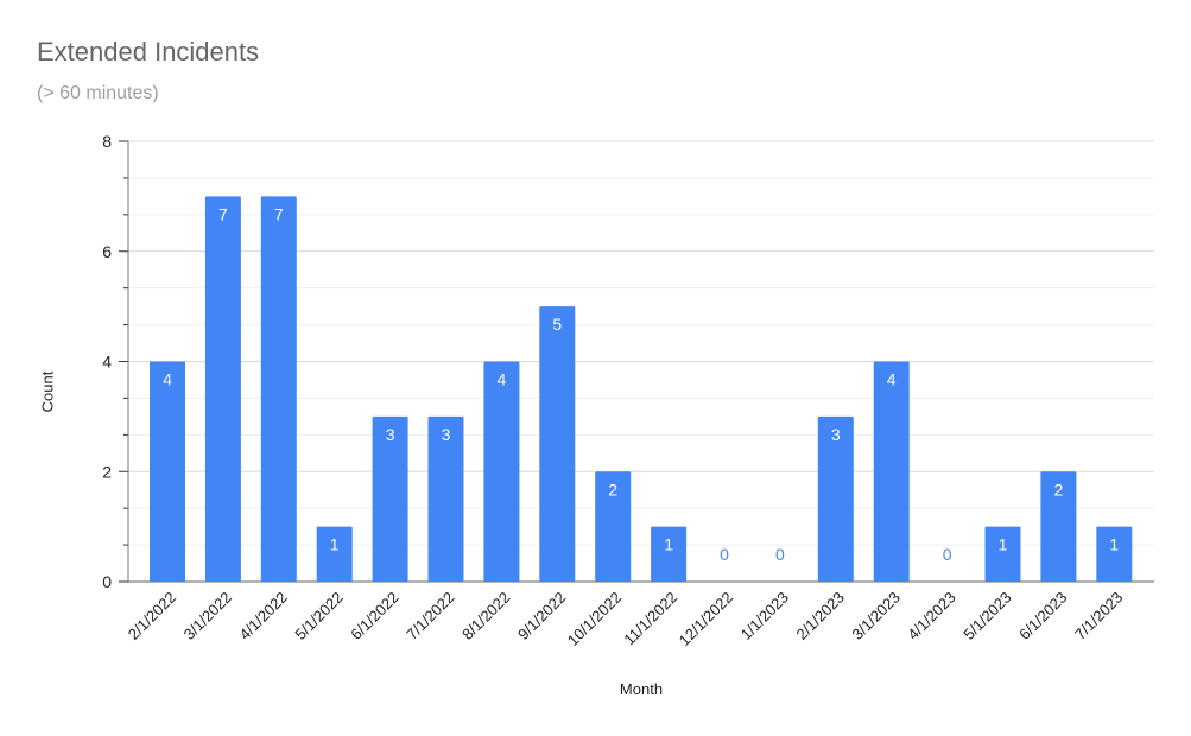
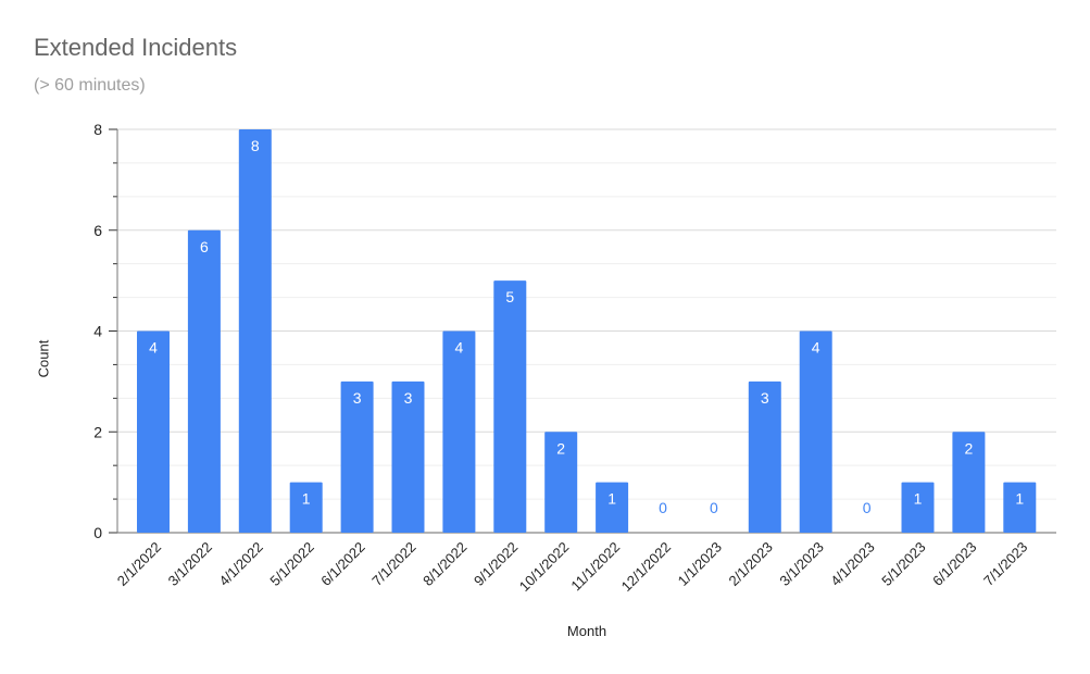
3/1/2022: 7 -> 6
4/1/2022: 7 -> 8
